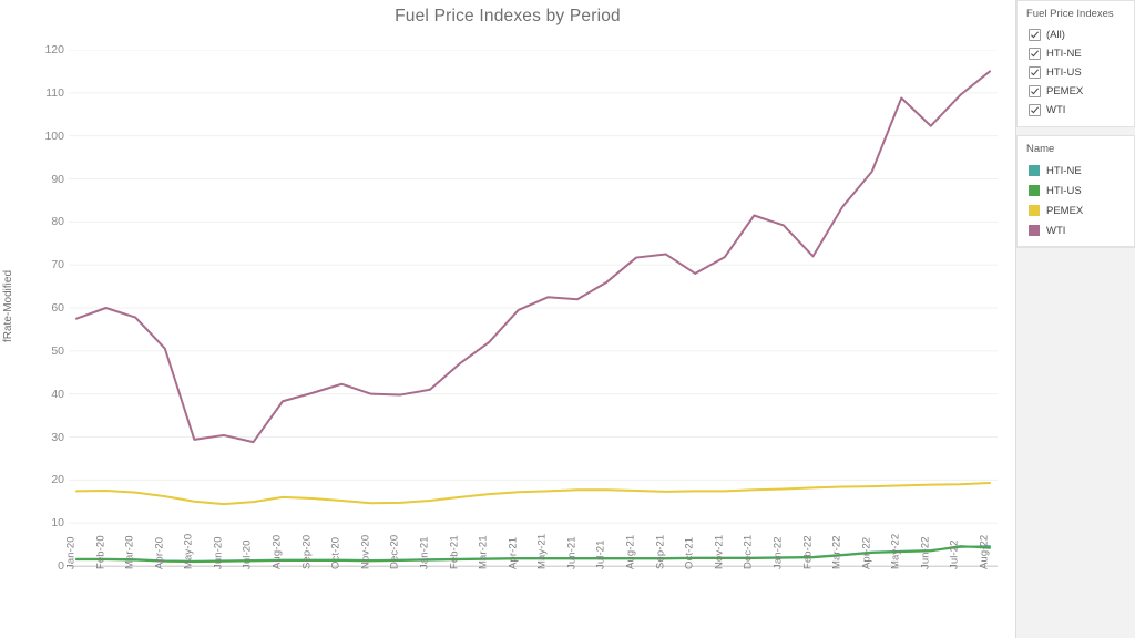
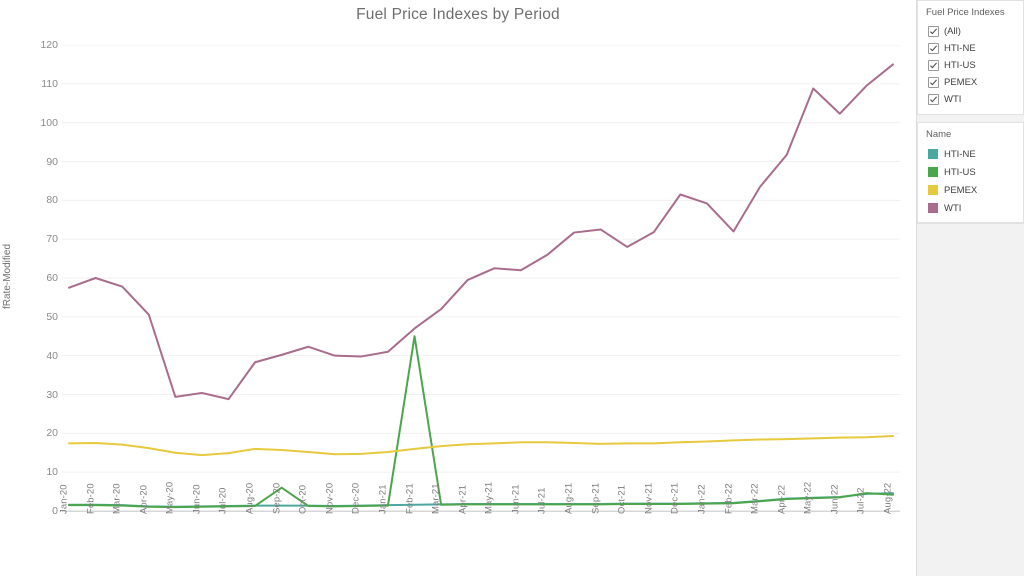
HTI-US/Sep-20: 1 -> 6
HTI-US/Feb-21: 2 -> 45
